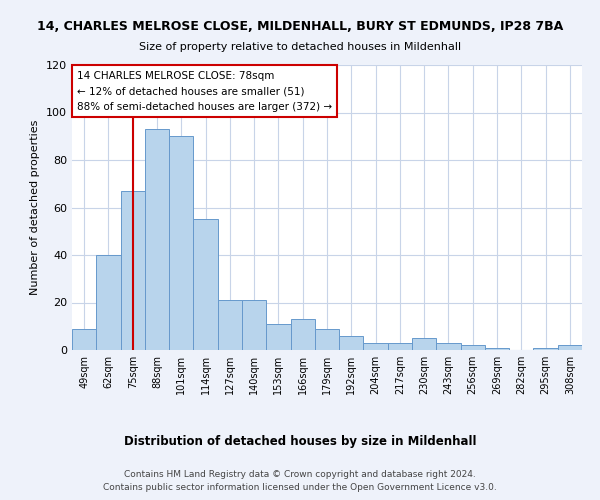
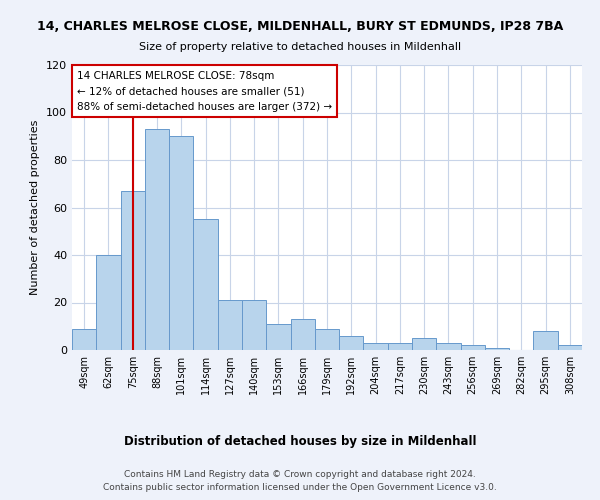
295sqm: 1 -> 8
